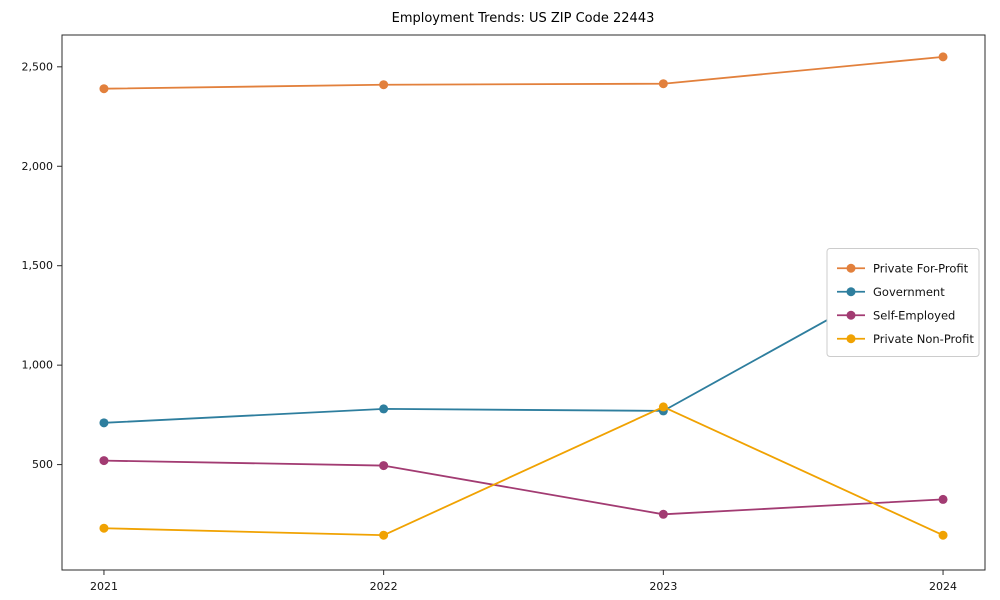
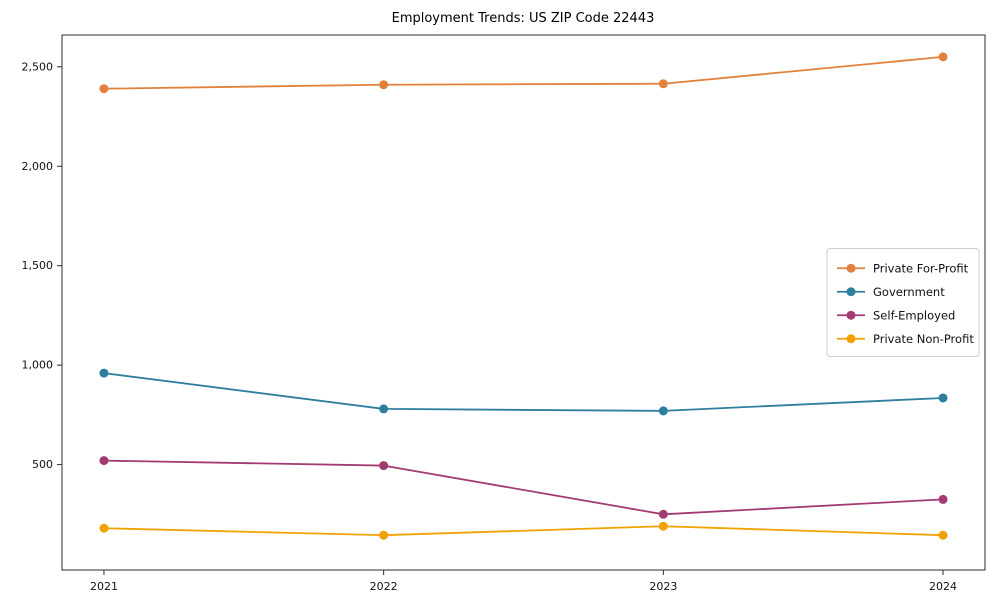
Government/2021: 710 -> 960
Private Non-Profit/2023: 790 -> 190
Government/2024: 1550 -> 840
